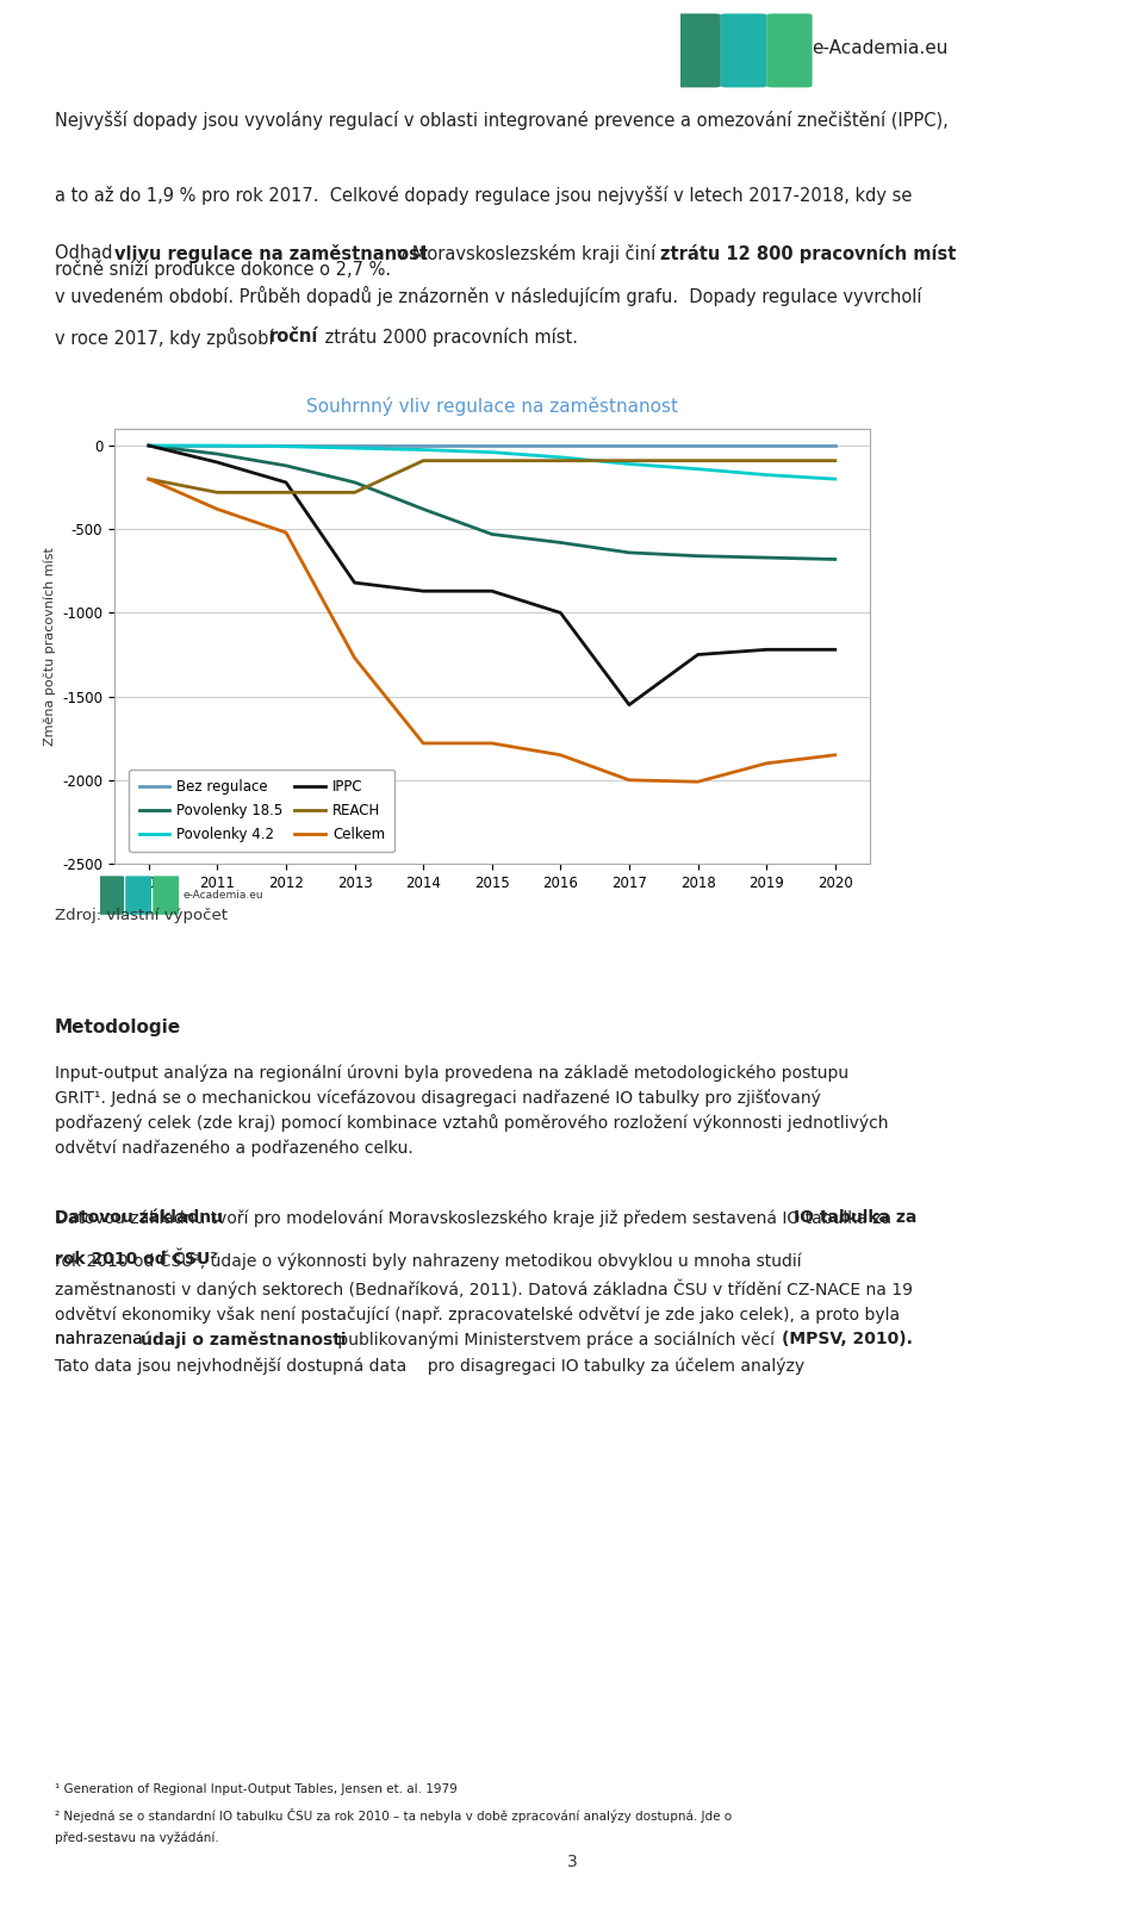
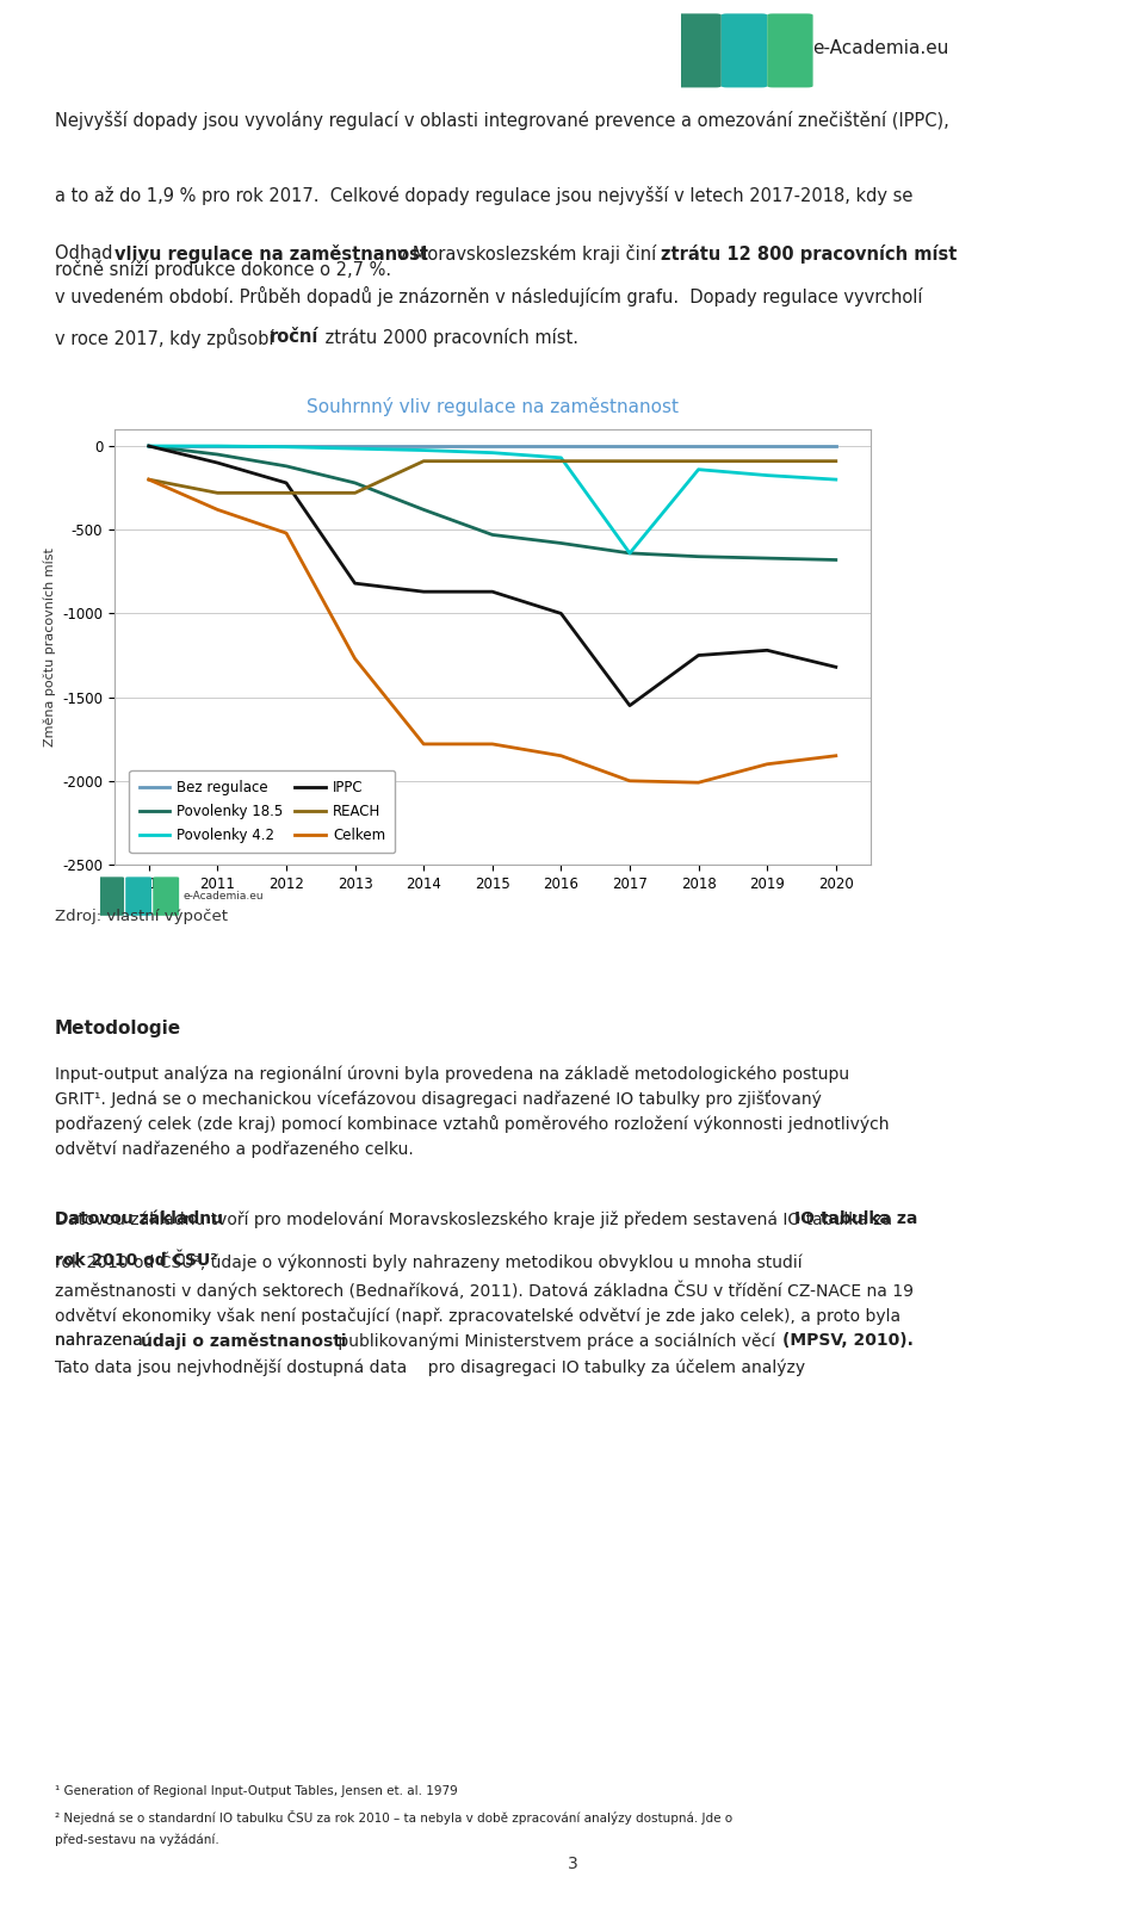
Povolenky 4.2/2017: -110 -> -640
IPPC/2020: -1220 -> -1320
